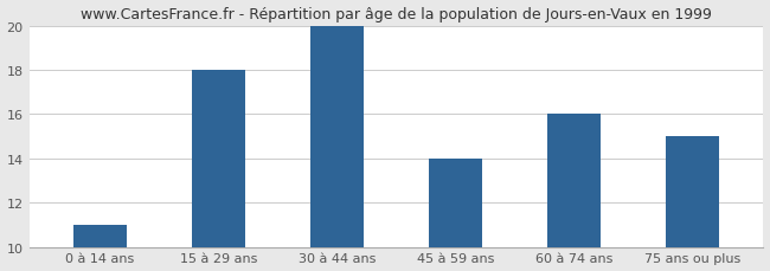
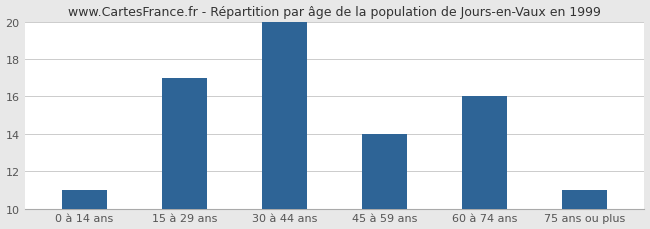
15 à 29 ans: 18 -> 17
75 ans ou plus: 15 -> 11
